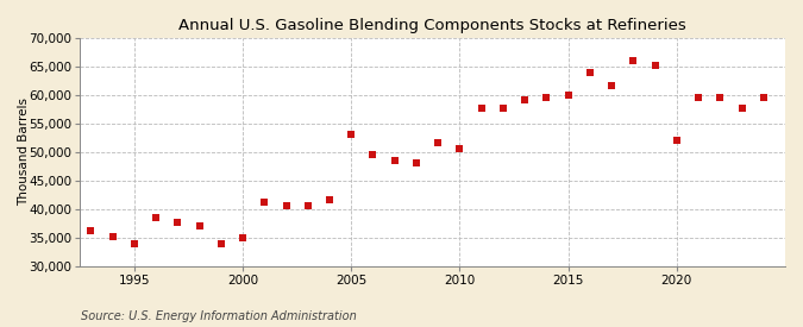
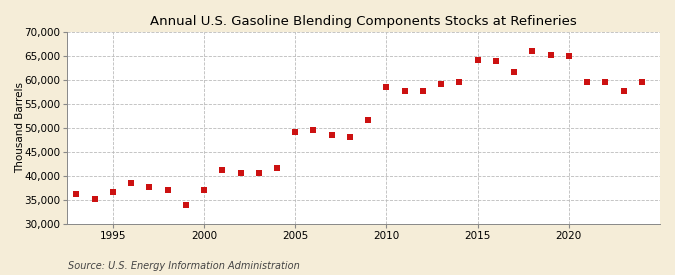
1995: 34,000 -> 36,600
2000: 35,000 -> 37,100
2005: 53,000 -> 49,200
2010: 50,500 -> 58,600
2015: 60,000 -> 64,100
2020: 52,000 -> 65,000
